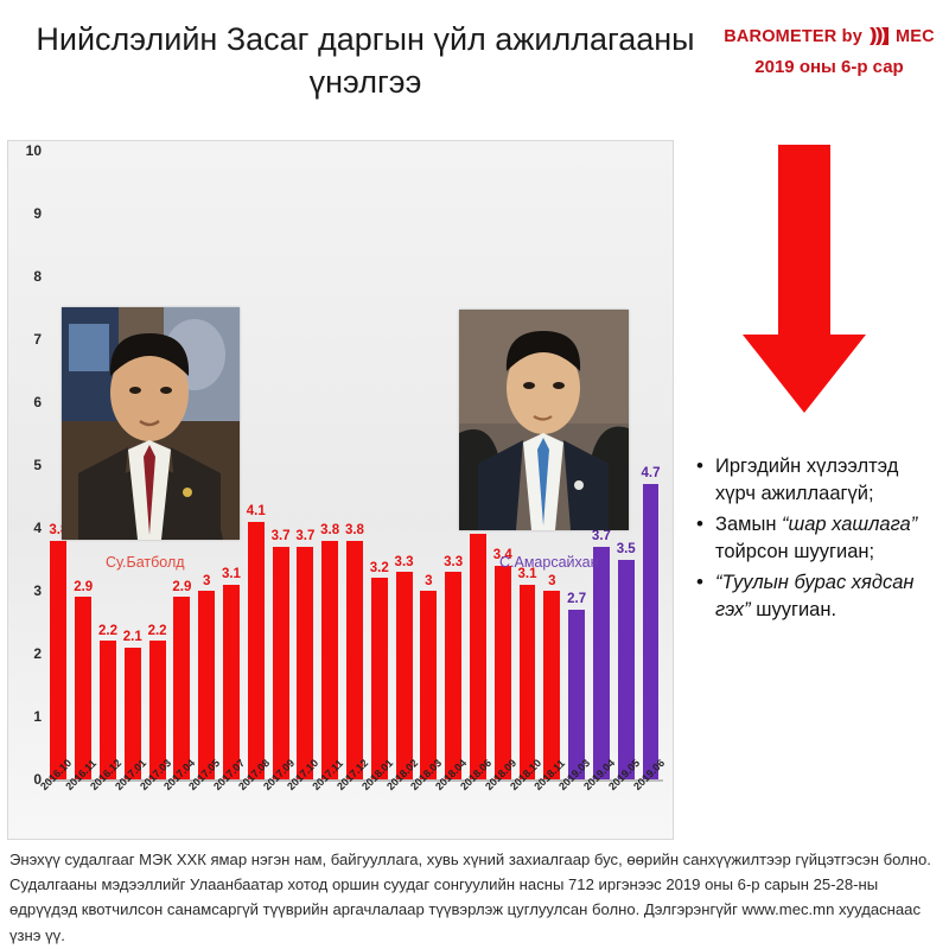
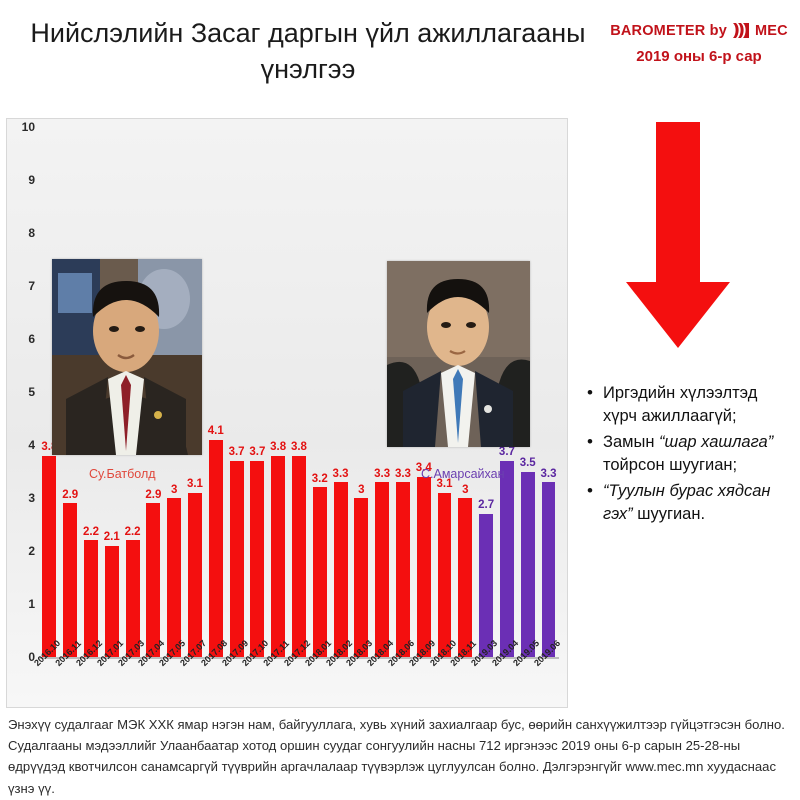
2018.06: 3.9 -> 3.3
2019.06: 4.7 -> 3.3
